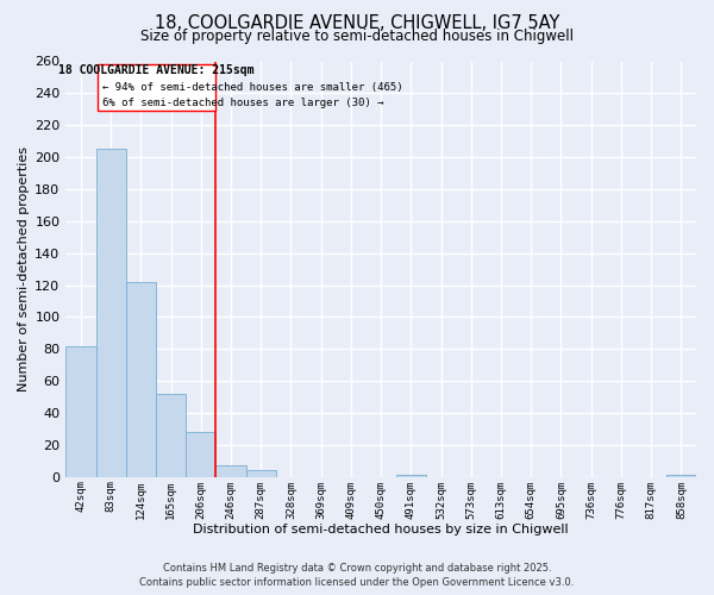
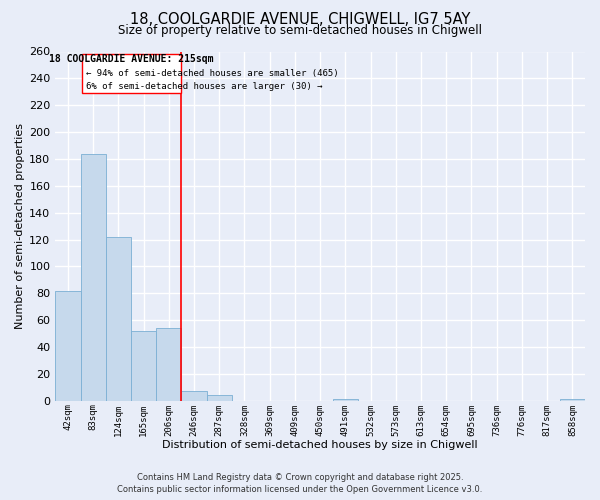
83sqm: 205 -> 184
206sqm: 28 -> 54
